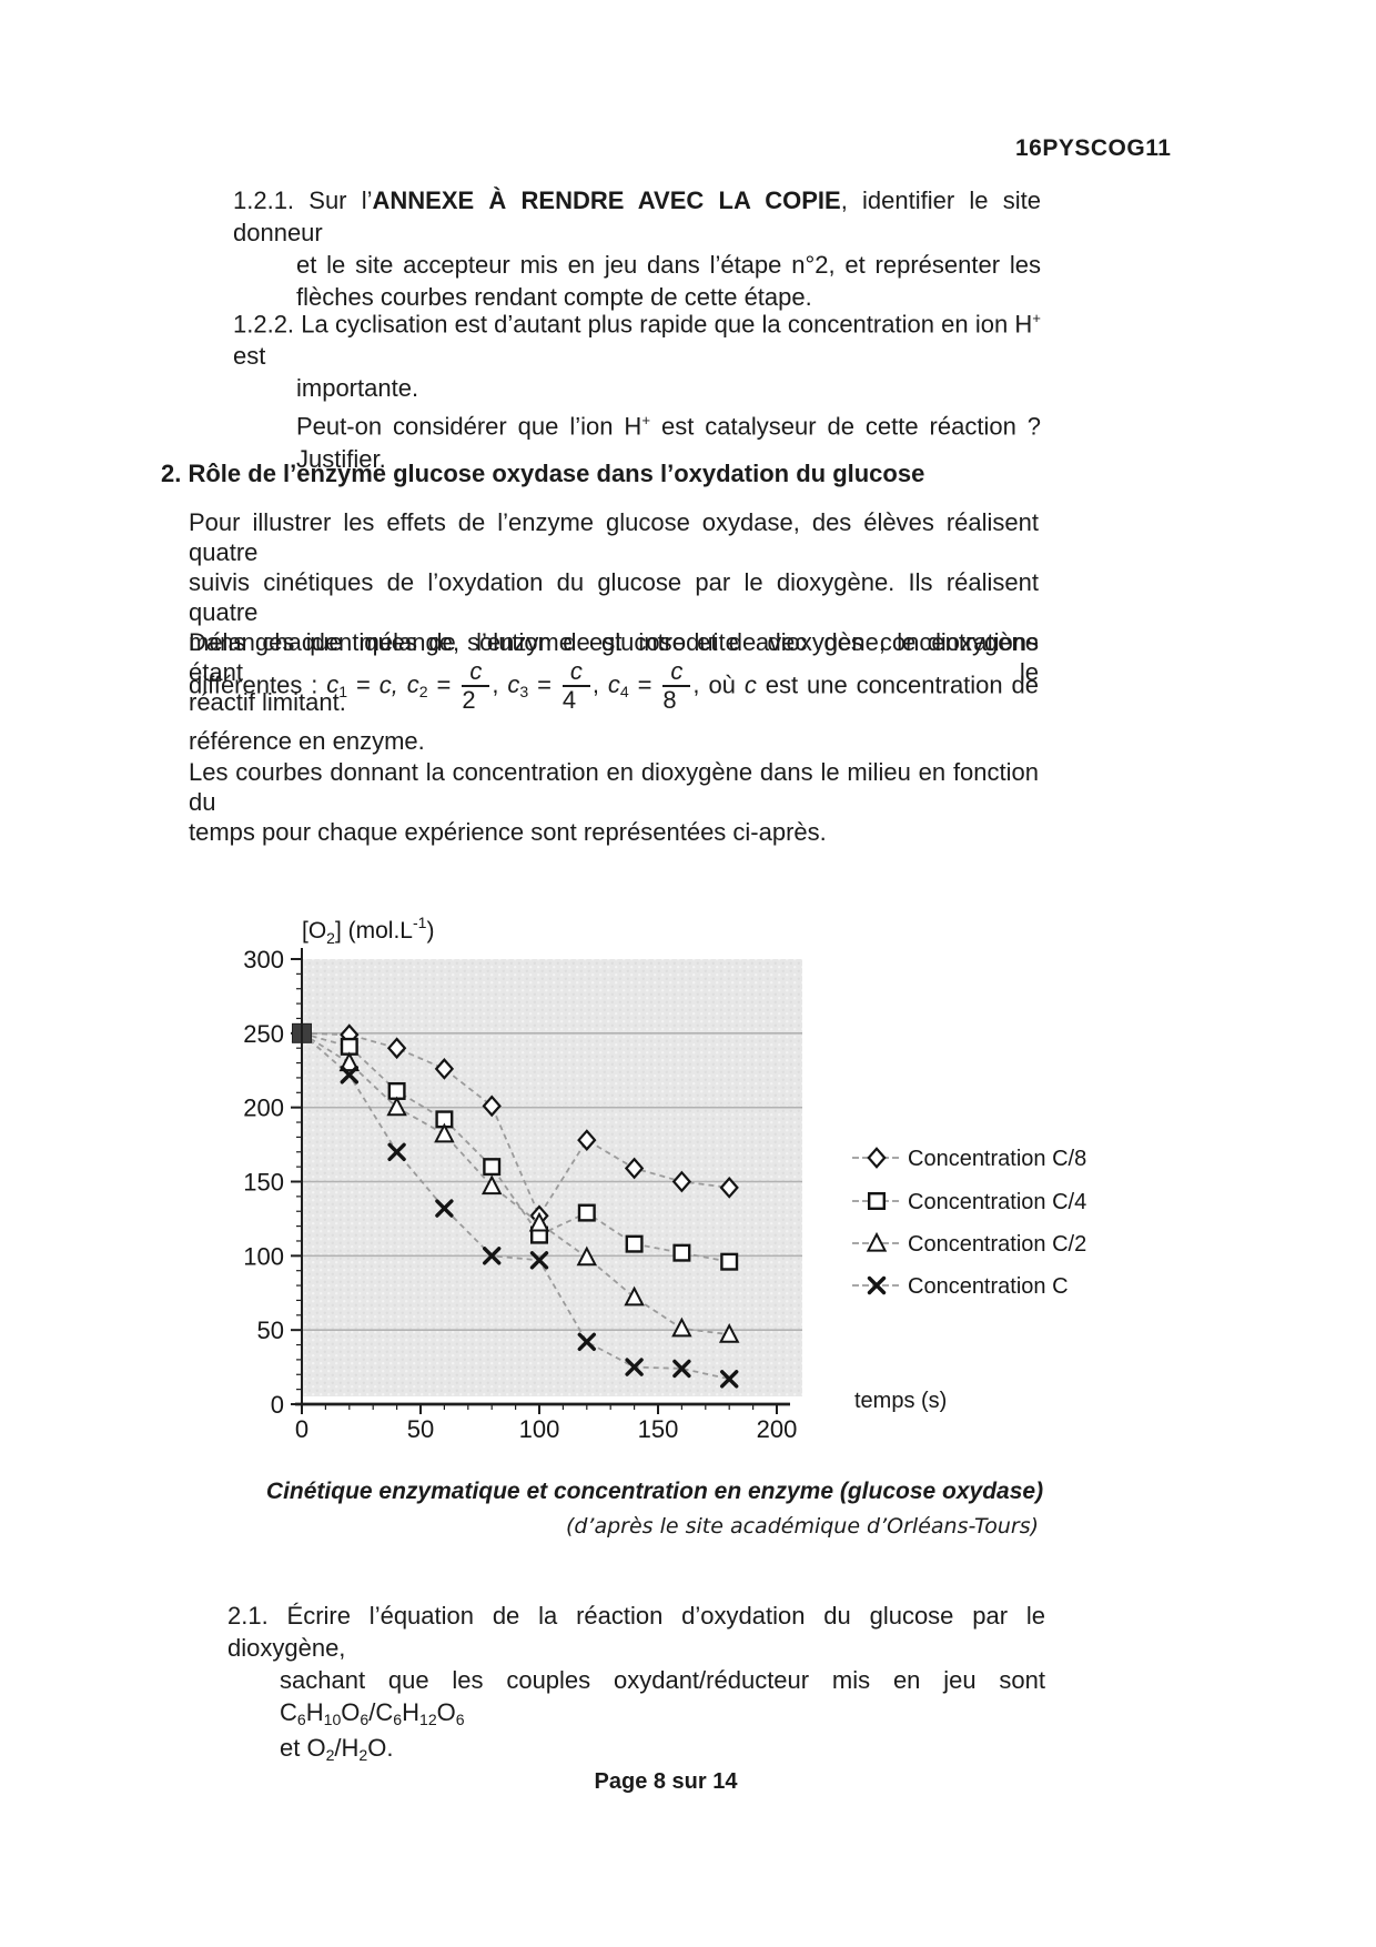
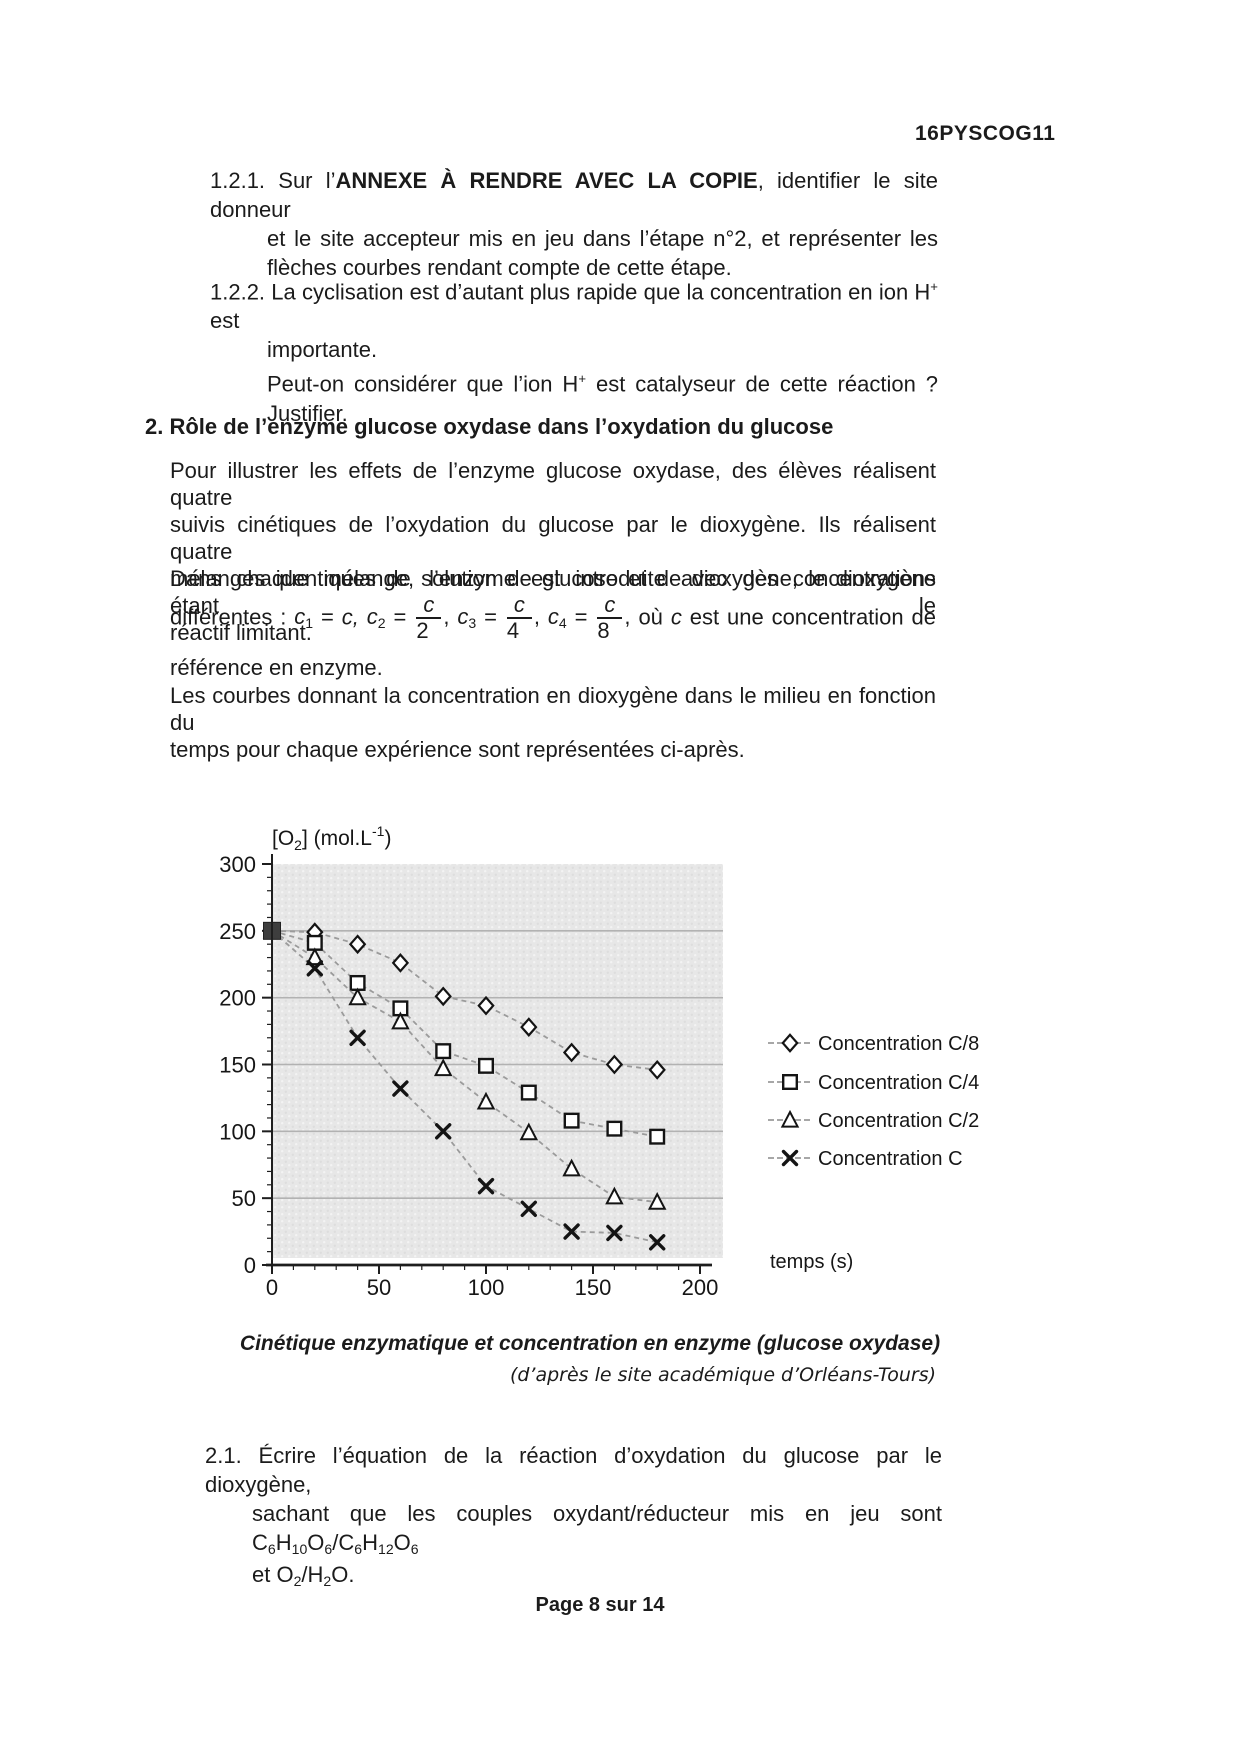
Concentration C/8/100: 127 -> 194
Concentration C/4/100: 114 -> 149
Concentration C/100: 97 -> 59
